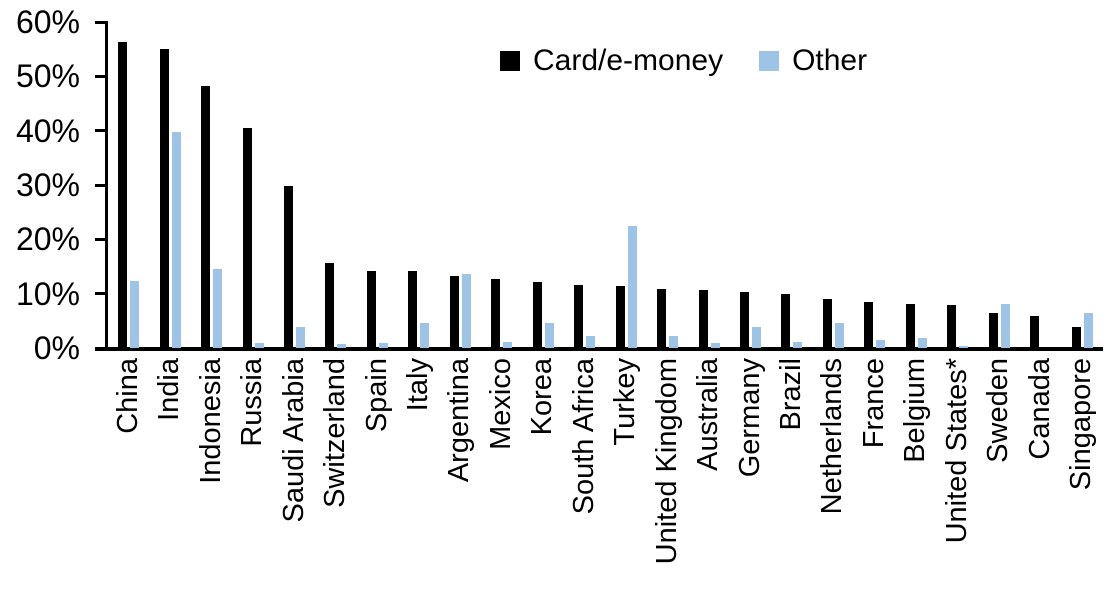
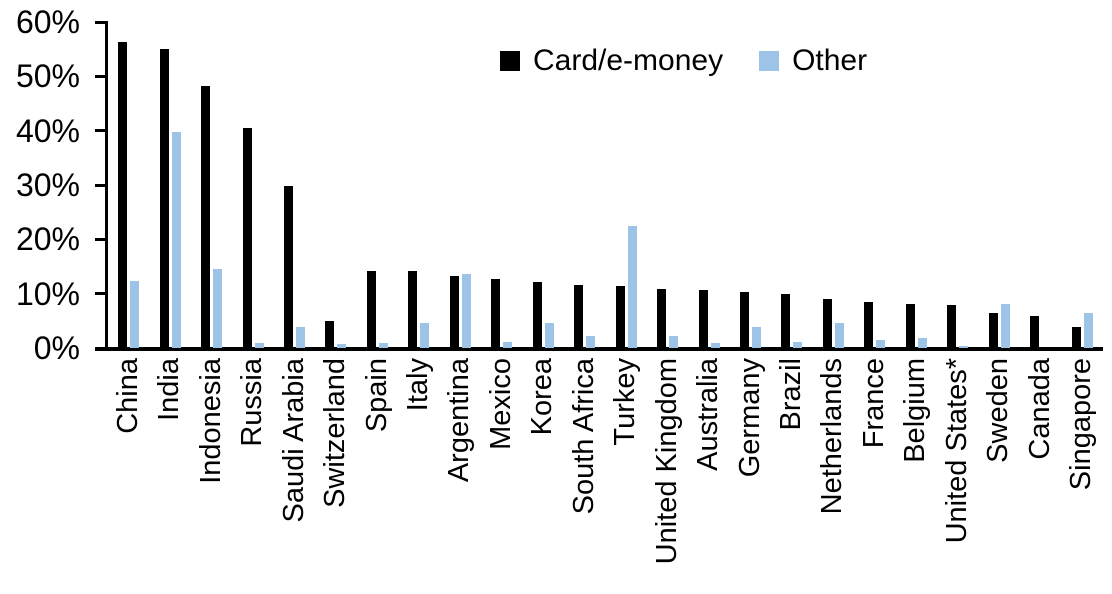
Card/e-money/Switzerland: 16% -> 5%
